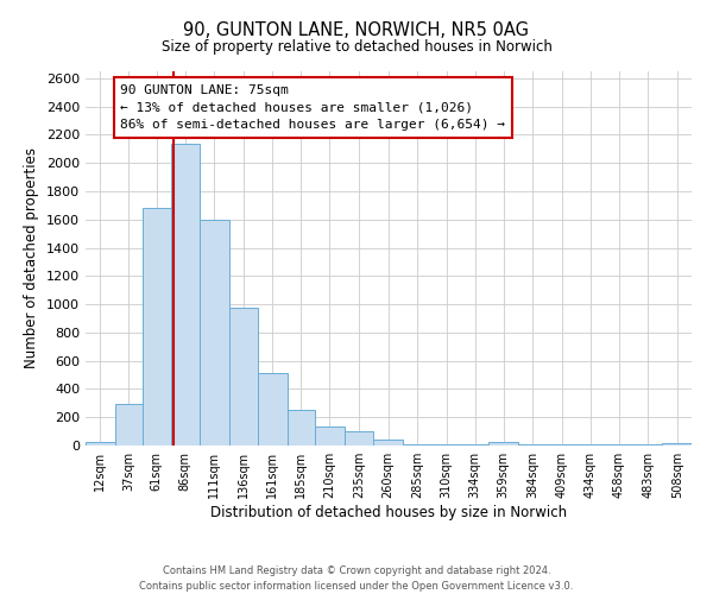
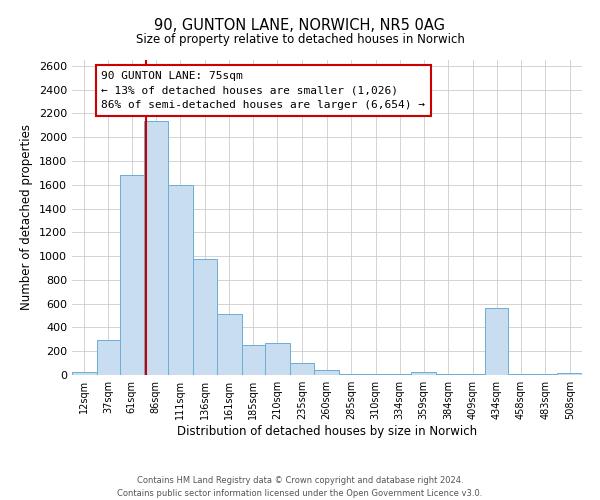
210sqm: 140 -> 270
434sqm: 0 -> 560
